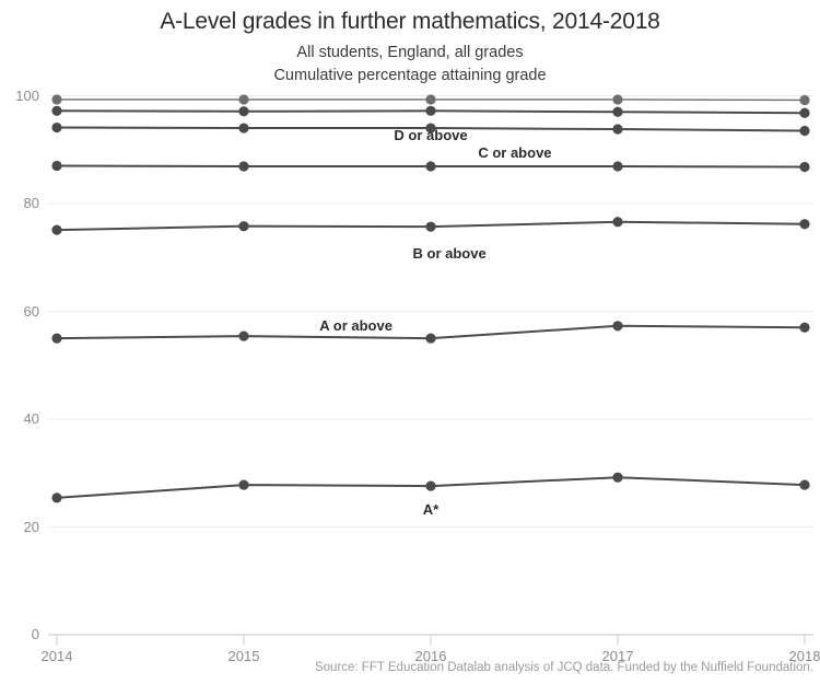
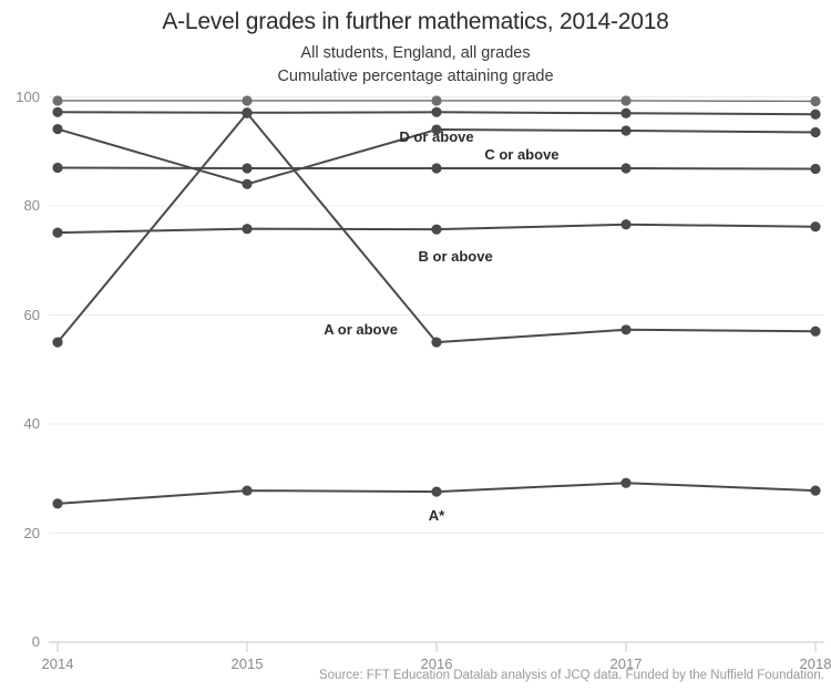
C or above/2015: 94 -> 84
A or above/2015: 55 -> 97
